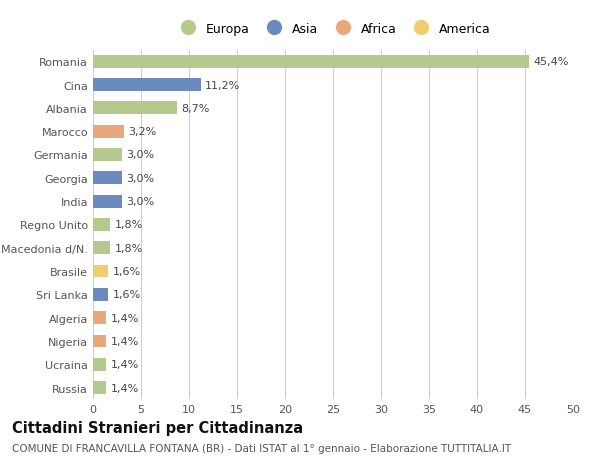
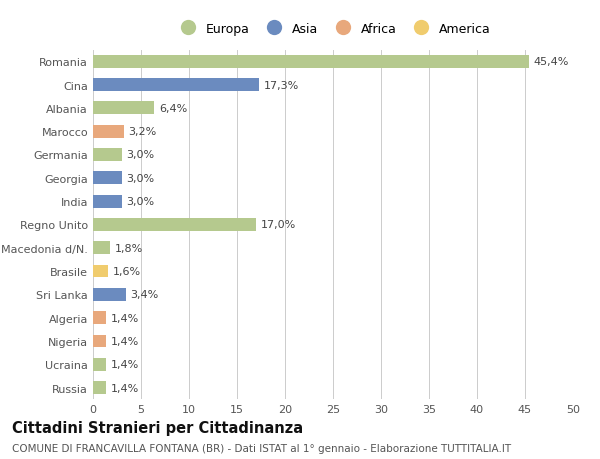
Cina: 11,2% -> 17,3%
Albania: 8,7% -> 6,4%
Regno Unito: 1,8% -> 17,0%
Sri Lanka: 1,6% -> 3,4%
